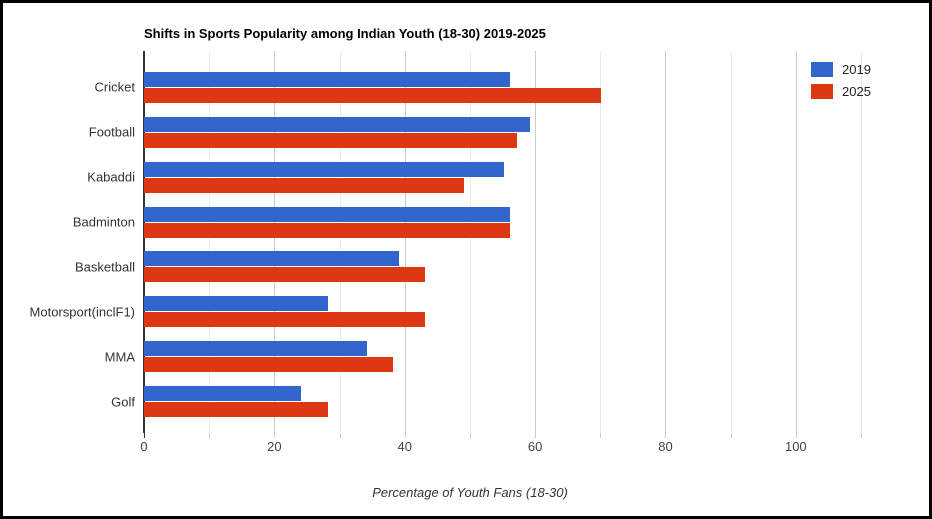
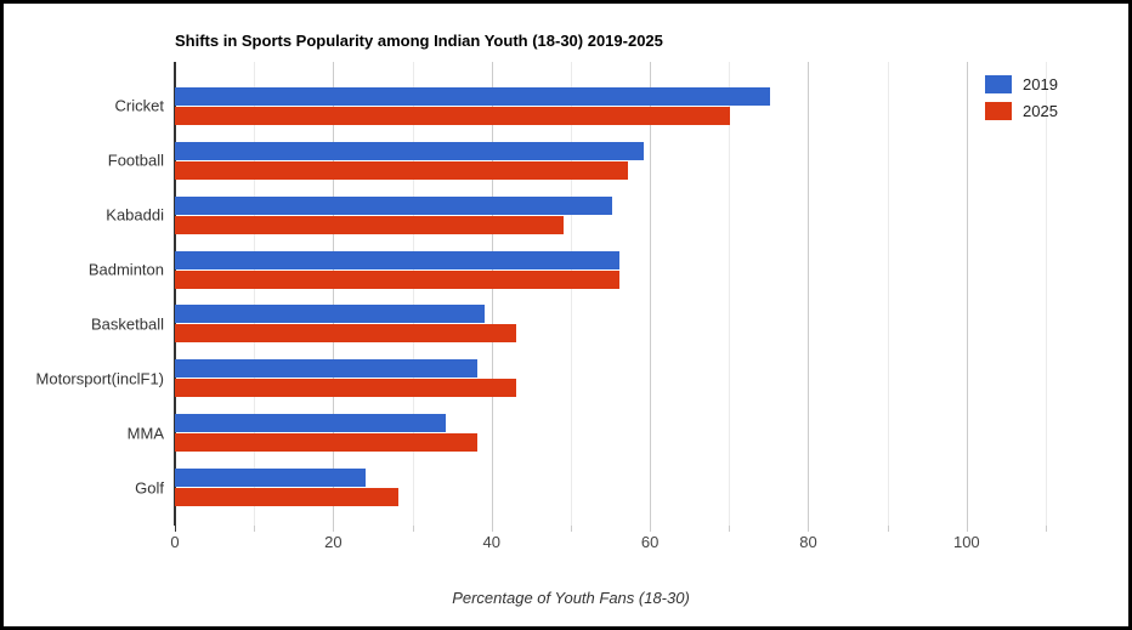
2019/Cricket: 56 -> 75
2019/Motorsport(inclF1): 28 -> 38
